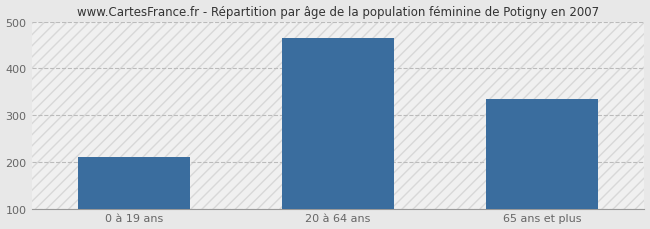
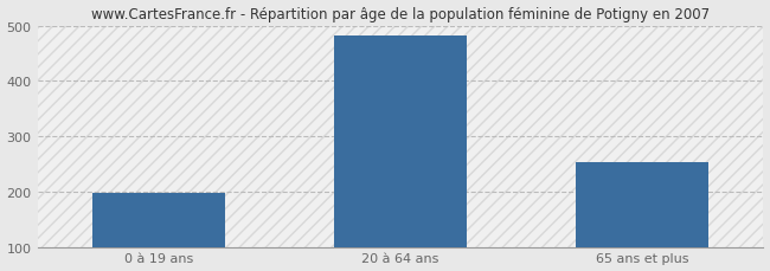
0 à 19 ans: 210 -> 197
20 à 64 ans: 465 -> 481
65 ans et plus: 335 -> 254
